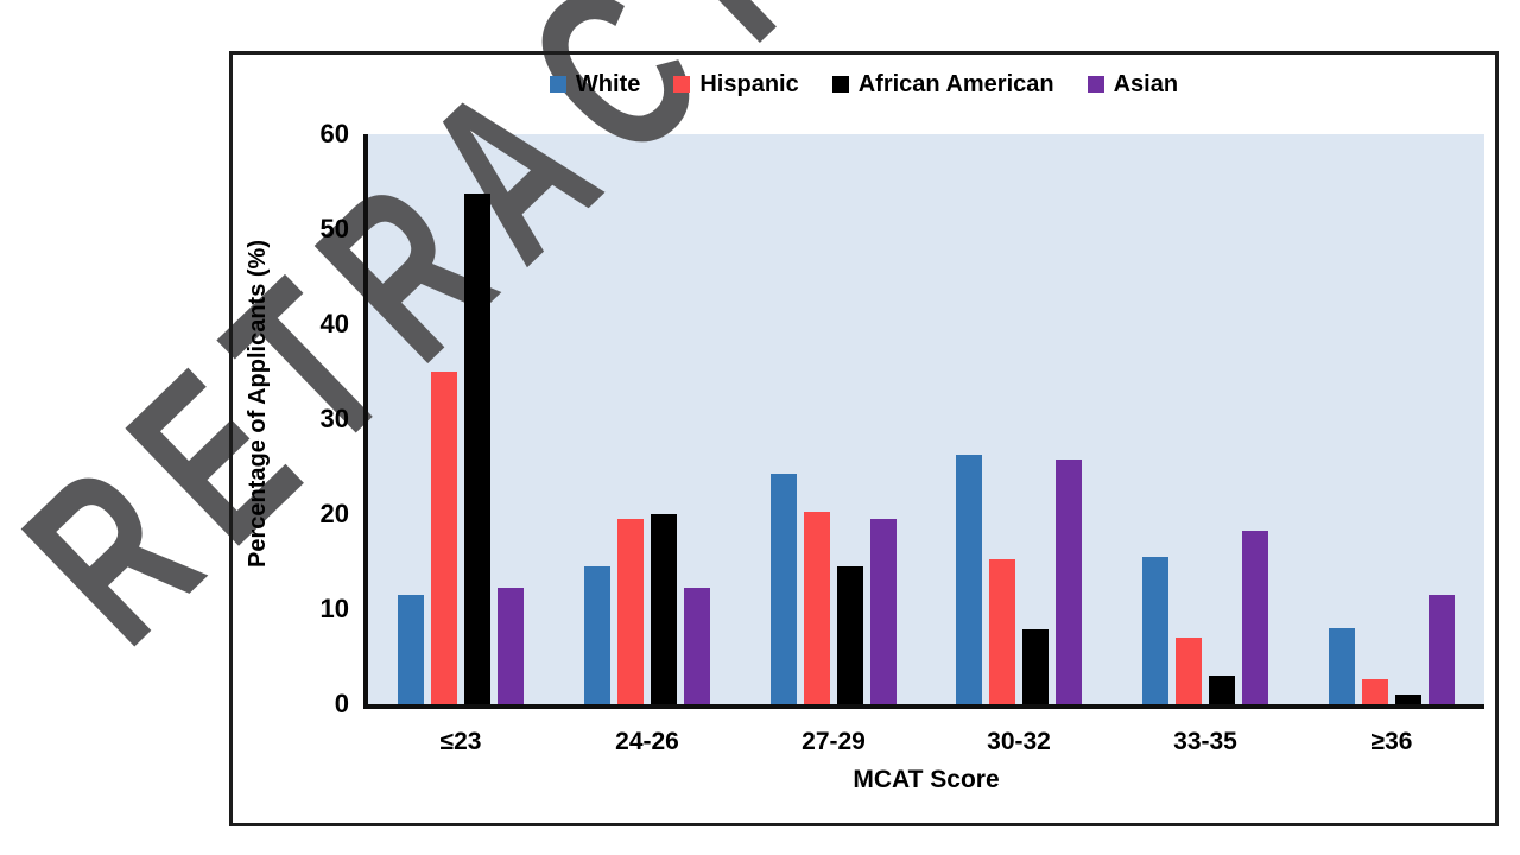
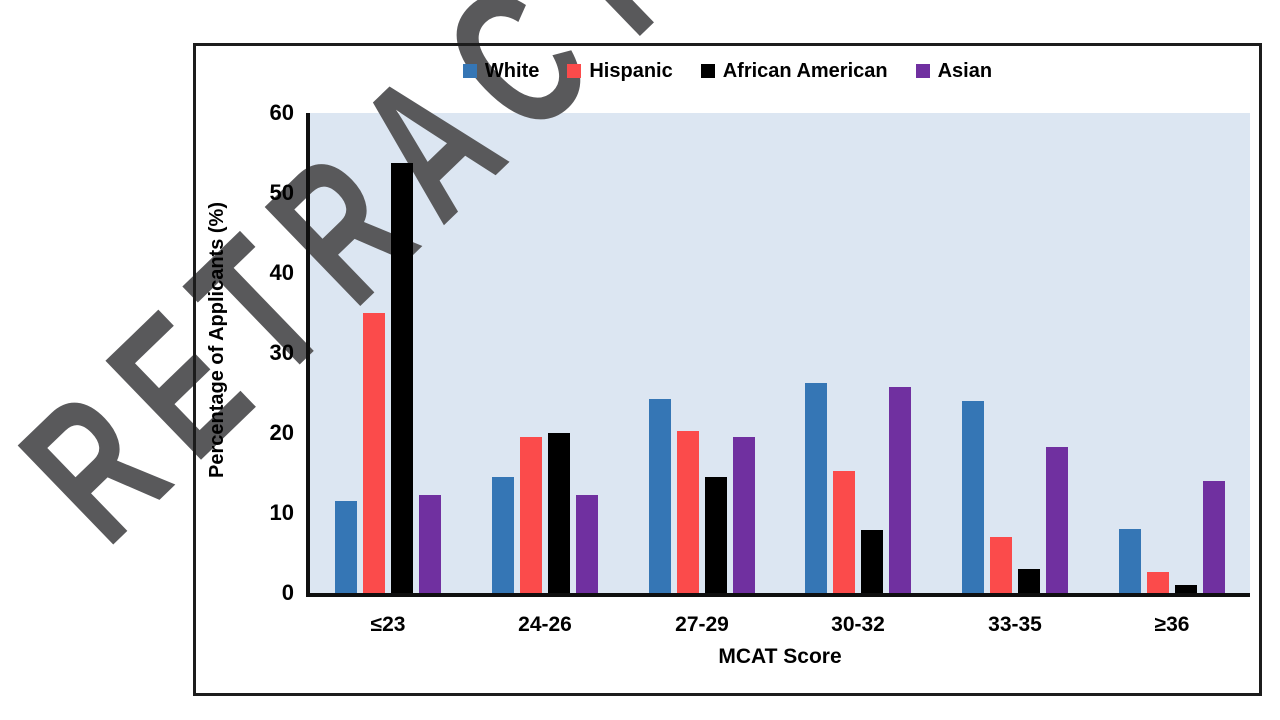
White/33-35: 16 -> 24
Asian/≥36: 12 -> 14
